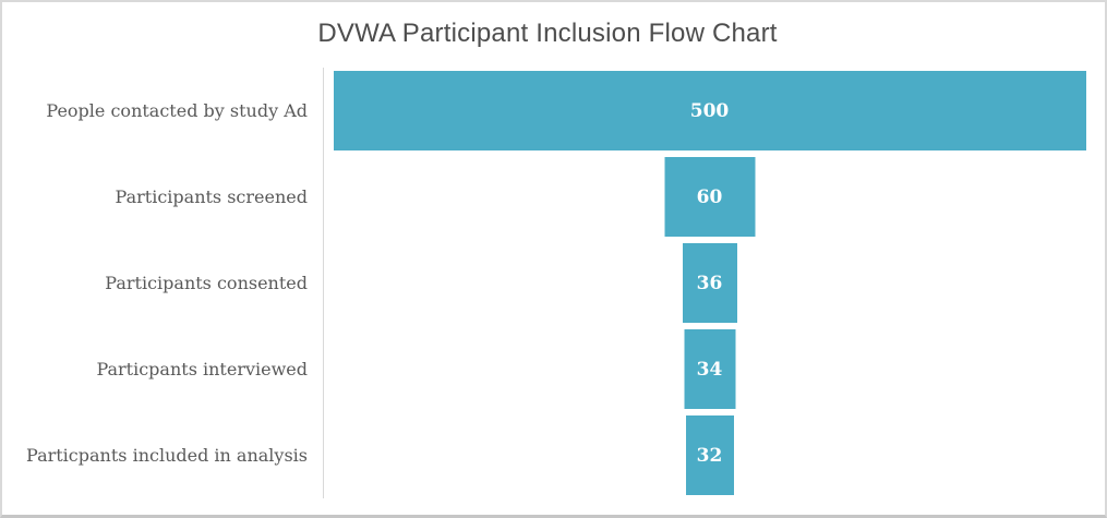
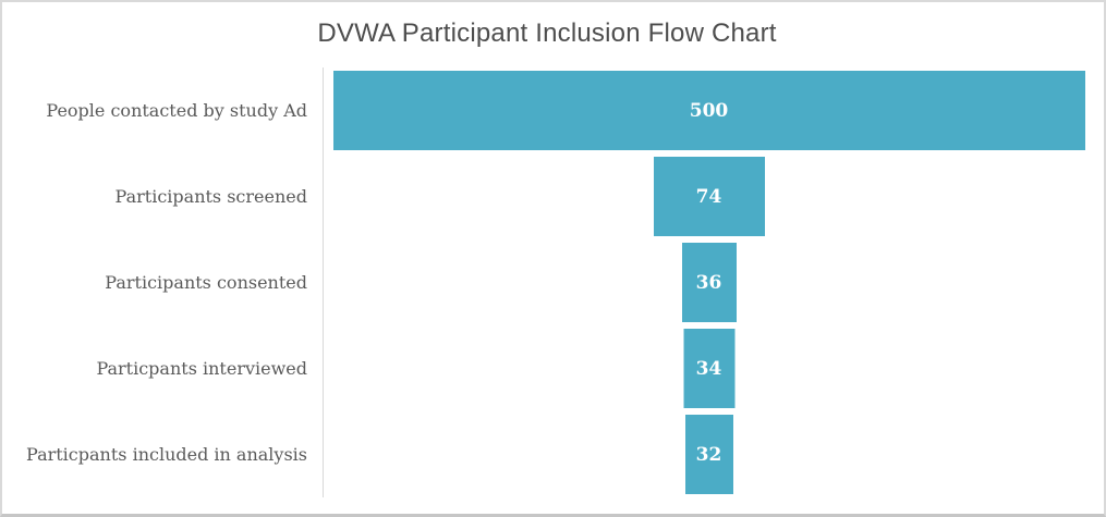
Participants screened: 60 -> 74
